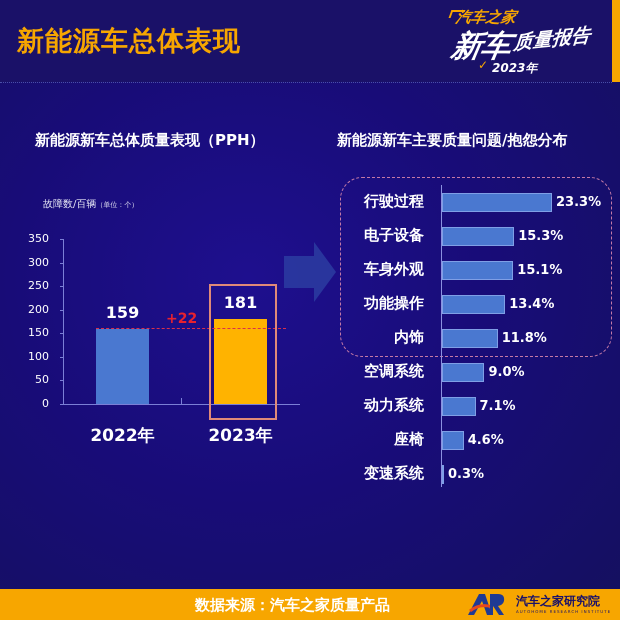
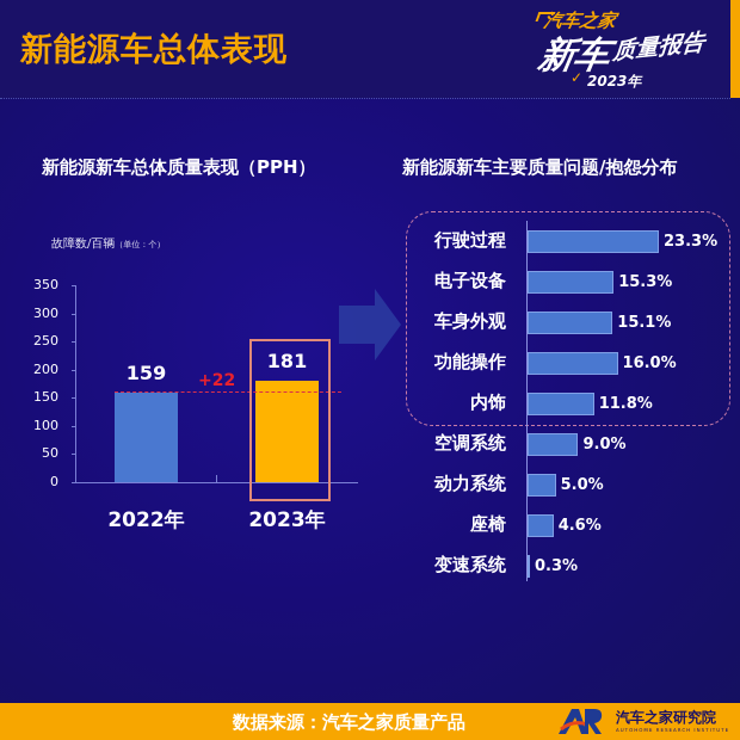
新能源新车主要质量问题/抱怨分布/功能操作: 13.4% -> 16.0%
新能源新车主要质量问题/抱怨分布/动力系统: 7.1% -> 5.0%
